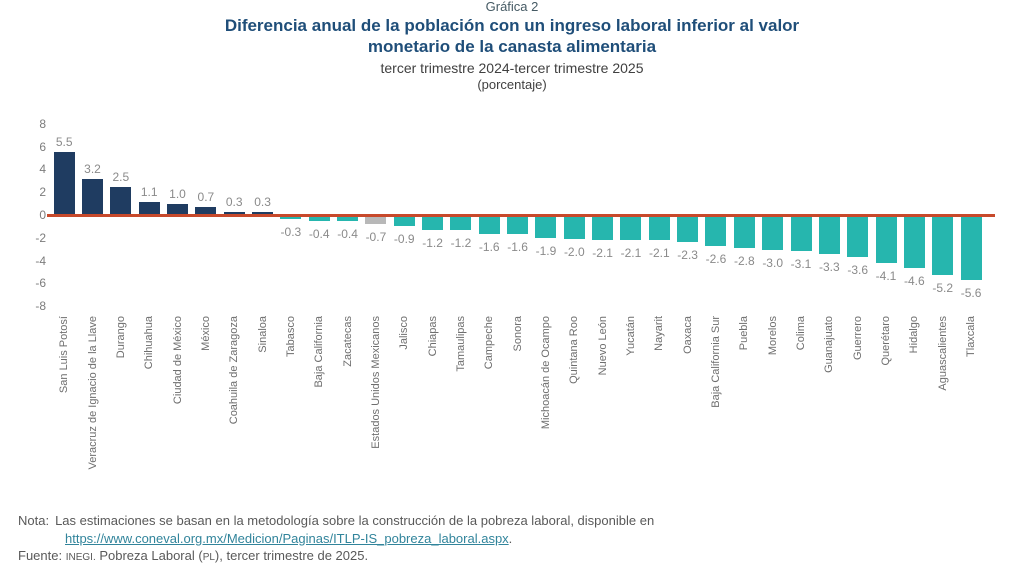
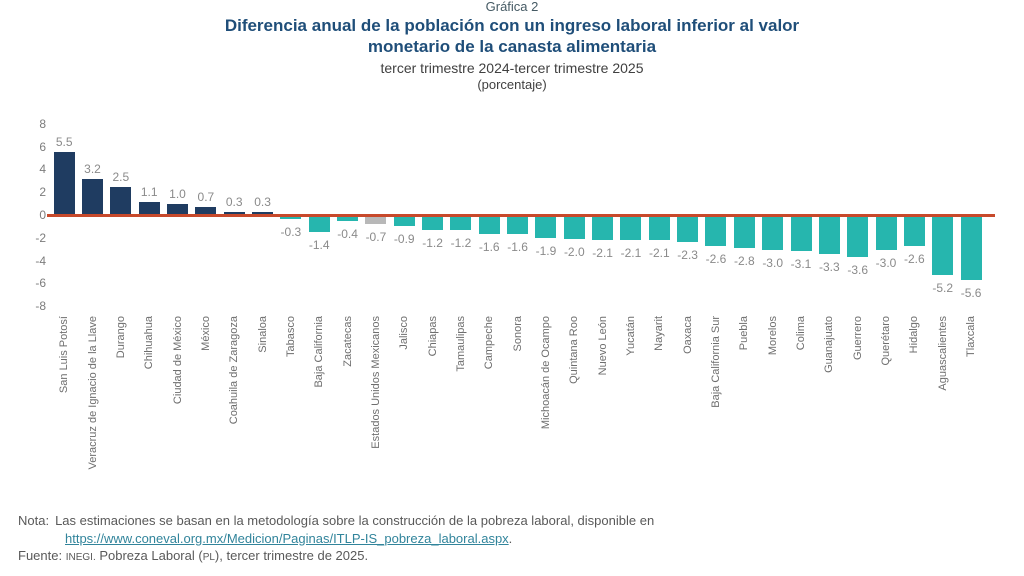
Baja California: -0.4 -> -1.4
Querétaro: -4.1 -> -3.0
Hidalgo: -4.6 -> -2.6
